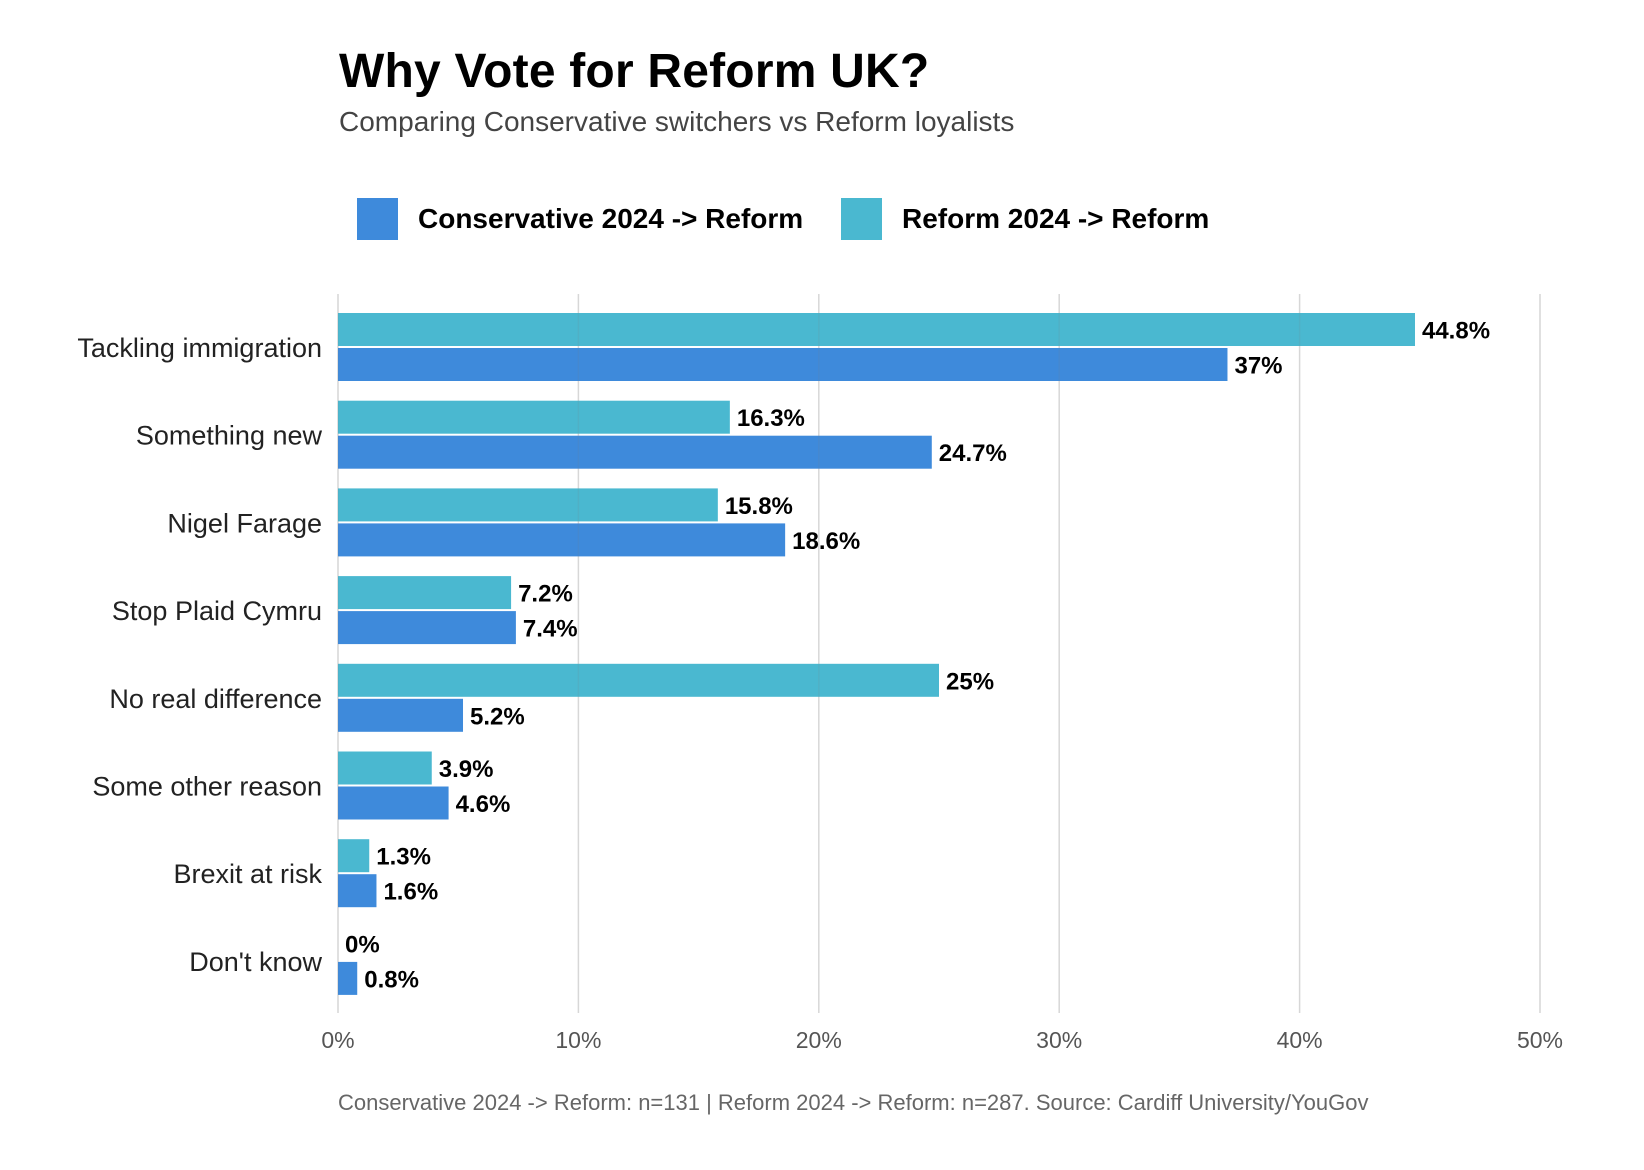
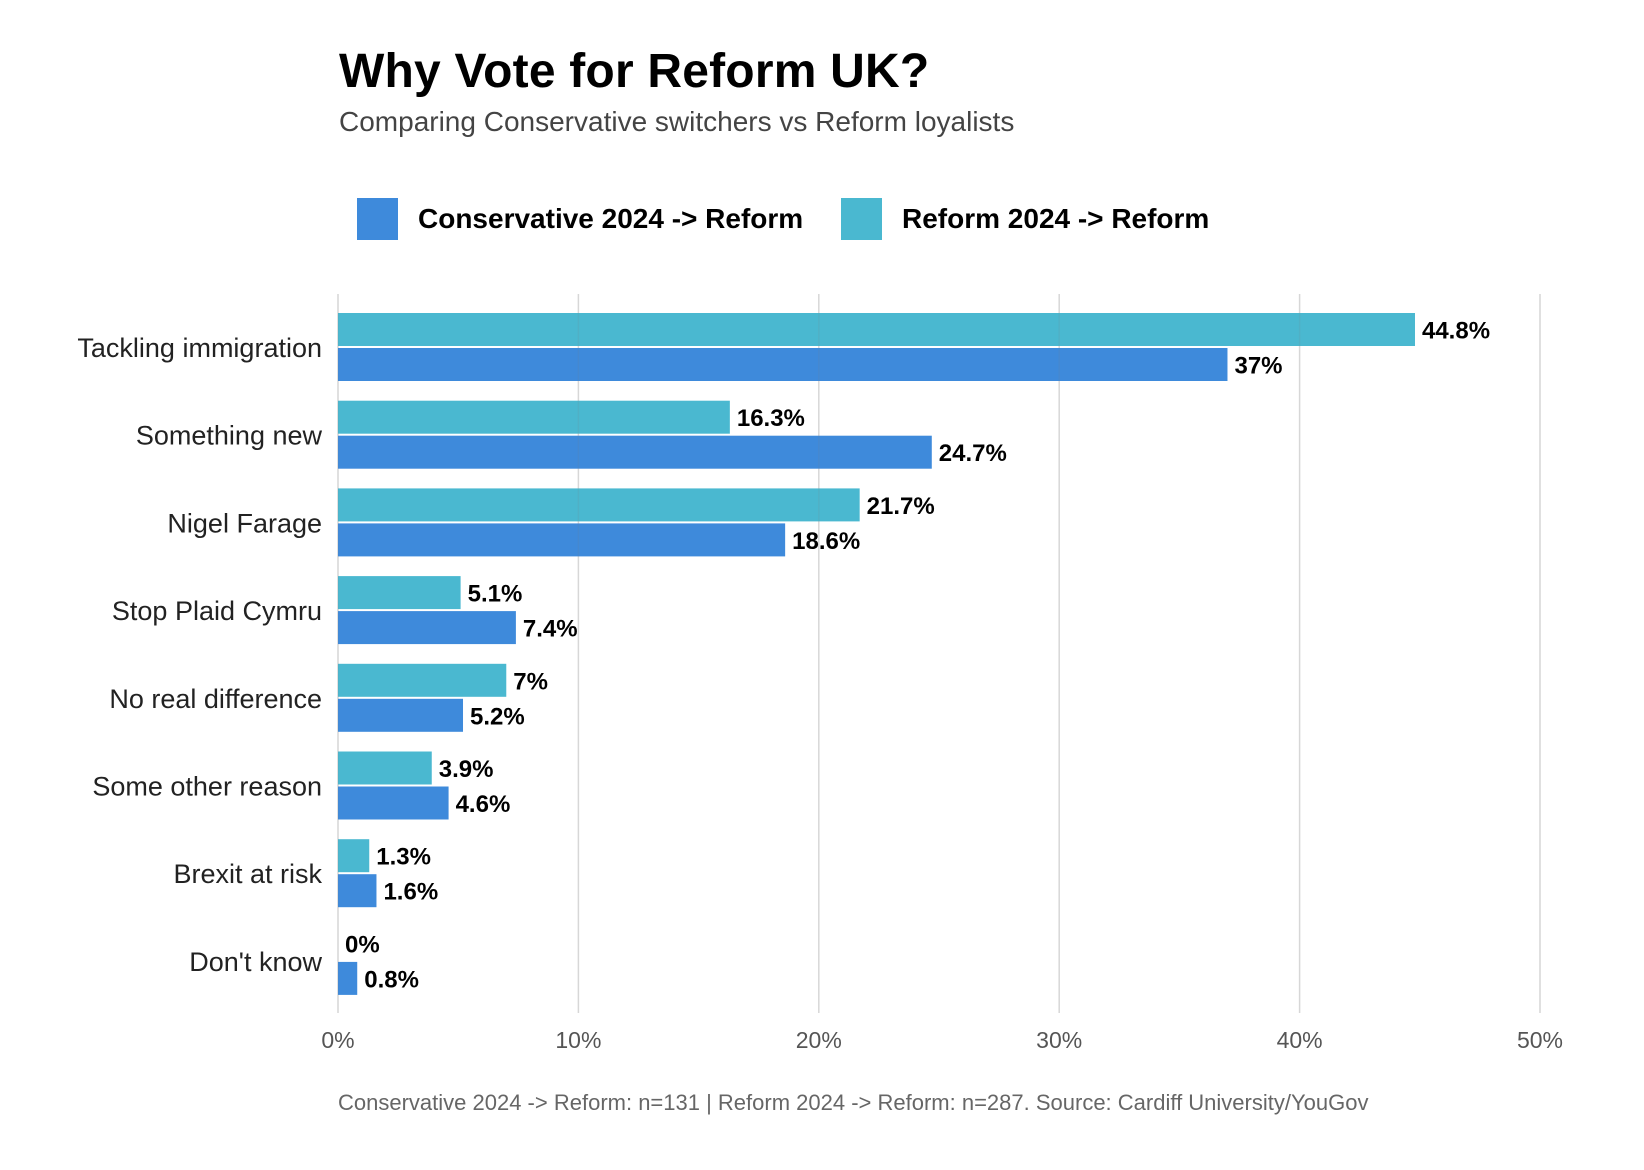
Reform 2024 -> Reform/Nigel Farage: 15.8% -> 21.7%
Reform 2024 -> Reform/Stop Plaid Cymru: 7.2% -> 5.1%
Reform 2024 -> Reform/No real difference: 25% -> 7%
